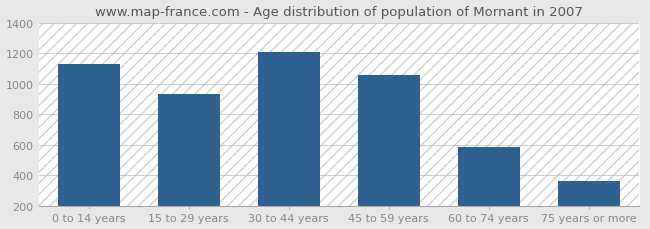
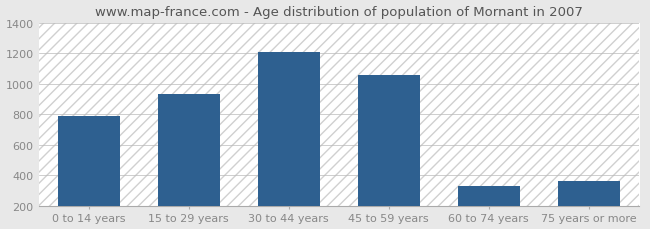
0 to 14 years: 1130 -> 790
60 to 74 years: 580 -> 330
